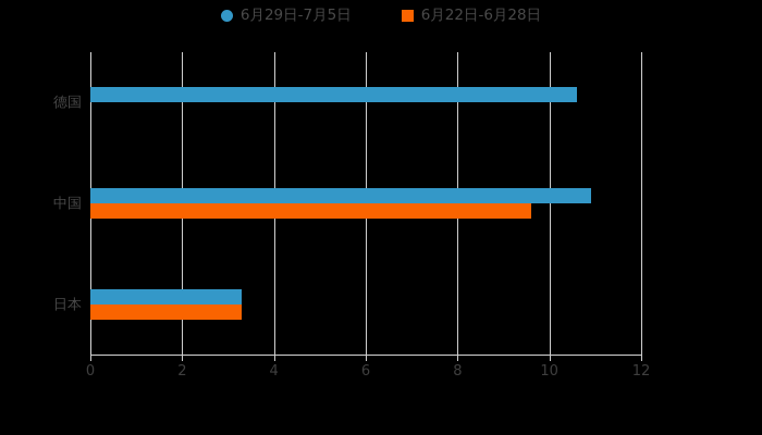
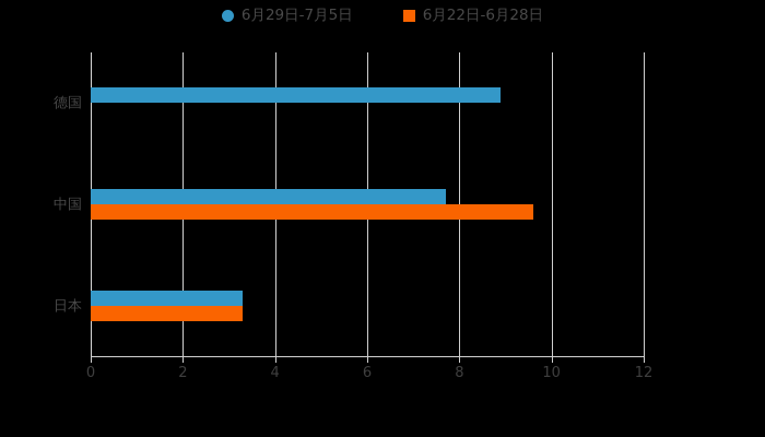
6月29日-7月5日/德国: 10.6 -> 8.9
6月29日-7月5日/中国: 10.9 -> 7.7
